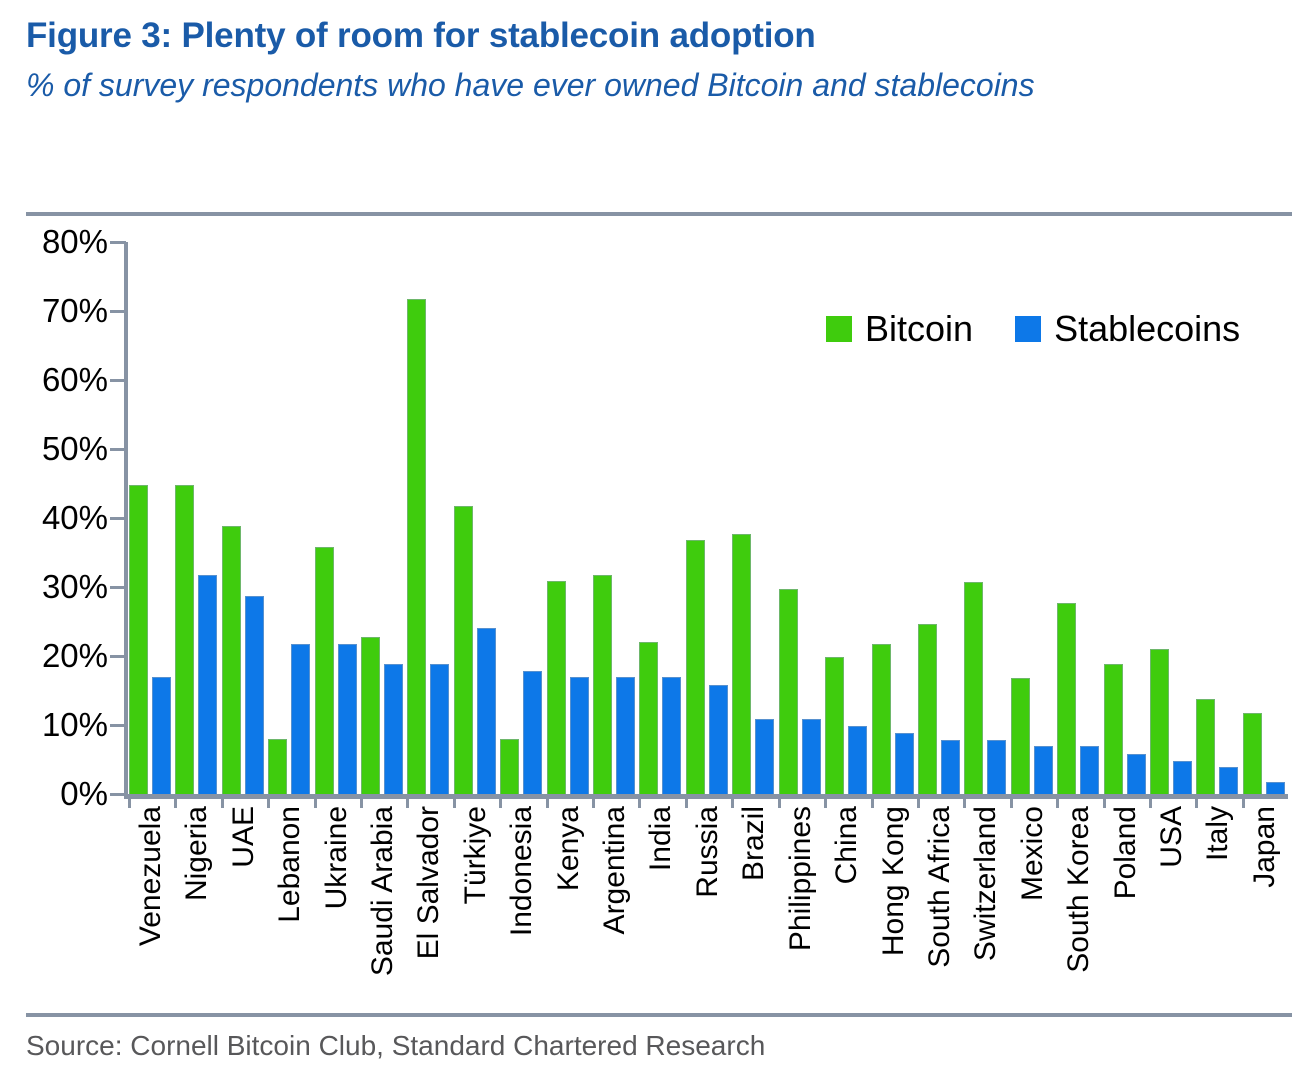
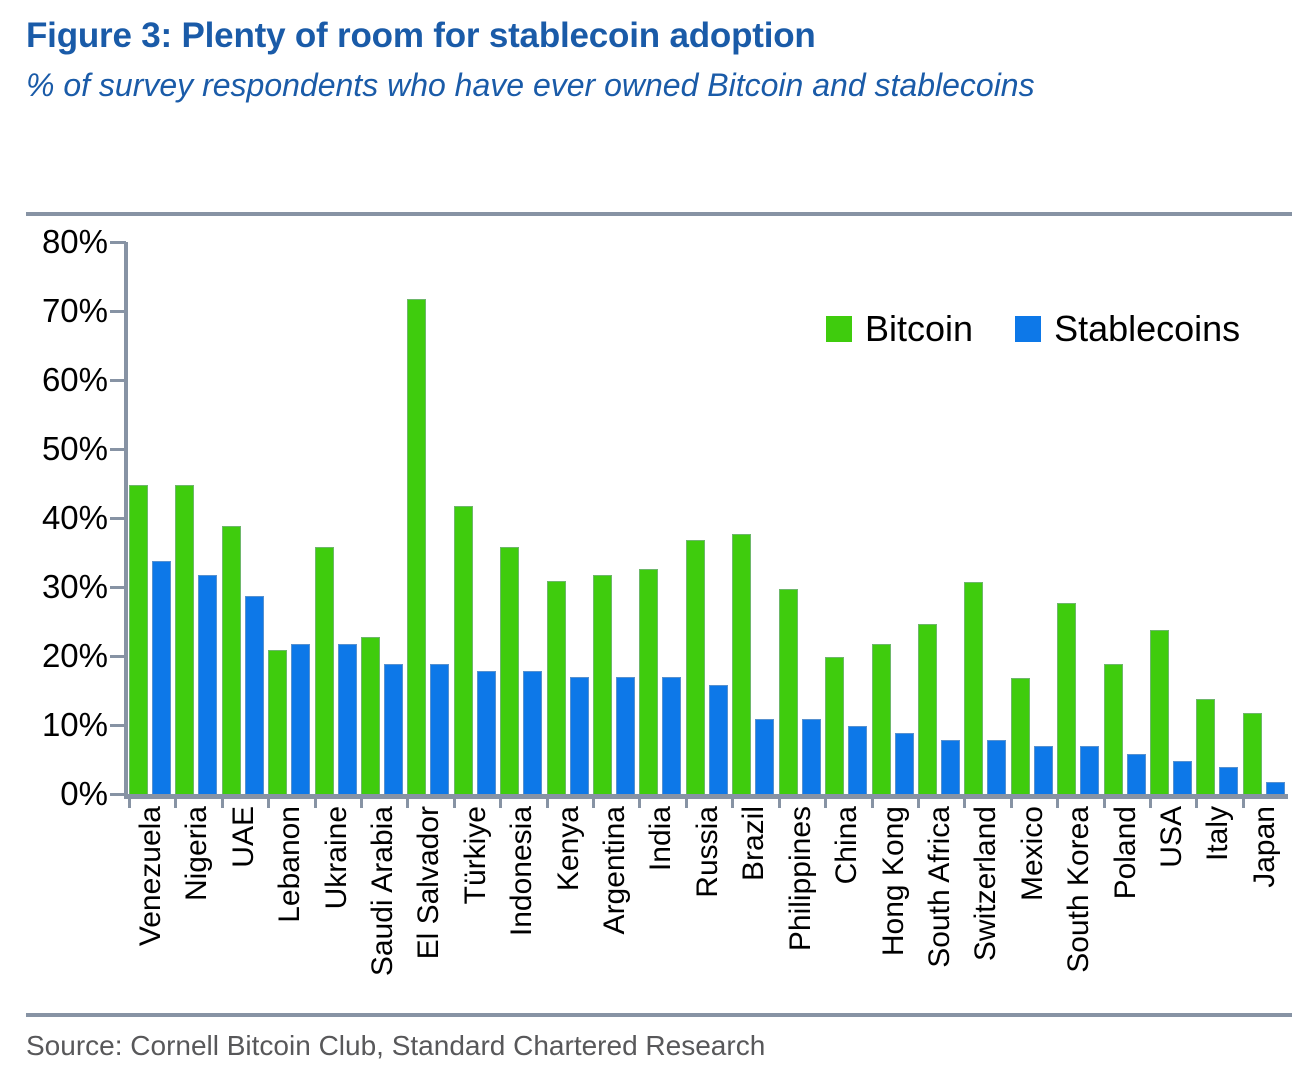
Stablecoins/Venezuela: 17% -> 34%
Bitcoin/Lebanon: 8% -> 21%
Stablecoins/Türkiye: 24% -> 18%
Bitcoin/Indonesia: 8% -> 36%
Bitcoin/India: 22% -> 33%
Bitcoin/USA: 21% -> 24%
